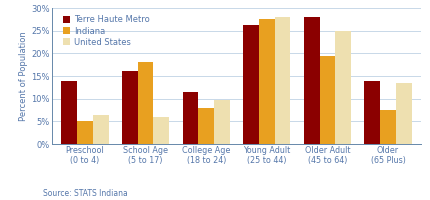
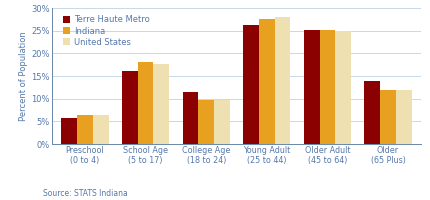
Terre Haute Metro/Preschool (0 to 4): 14.0% -> 5.8%
Indiana/Preschool (0 to 4): 5.0% -> 6.4%
United States/School Age (5 to 17): 6.0% -> 17.6%
Indiana/College Age (18 to 24): 8.0% -> 9.7%
Terre Haute Metro/Older Adult (45 to 64): 28.0% -> 25.2%
Indiana/Older Adult (45 to 64): 19.5% -> 25.2%
Indiana/Older (65 Plus): 7.5% -> 11.9%
United States/Older (65 Plus): 13.5% -> 11.9%
